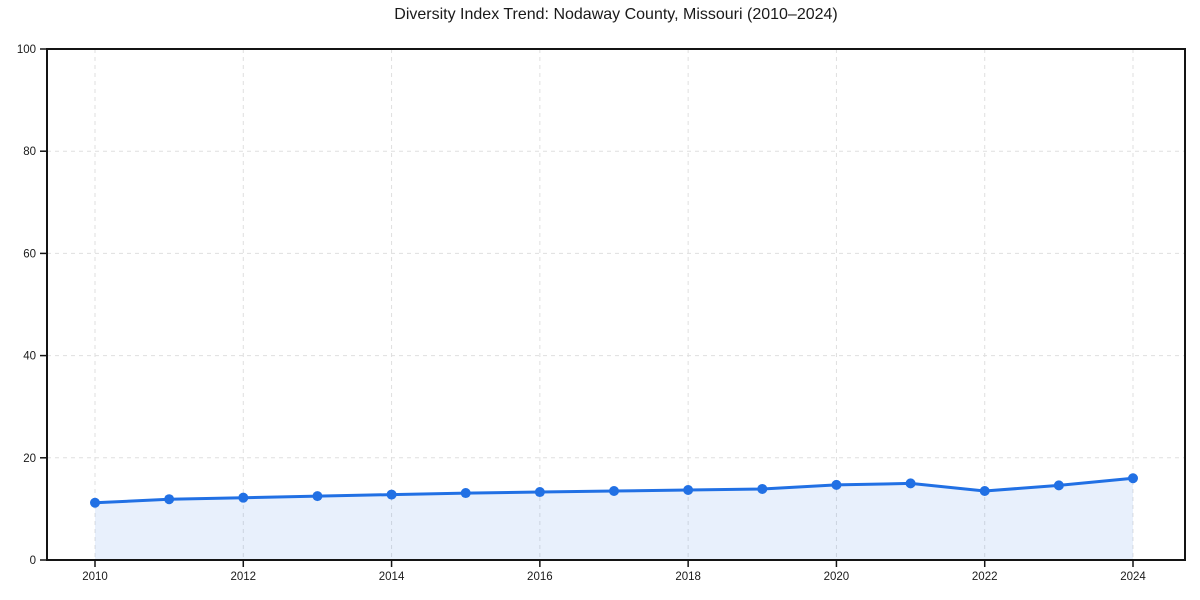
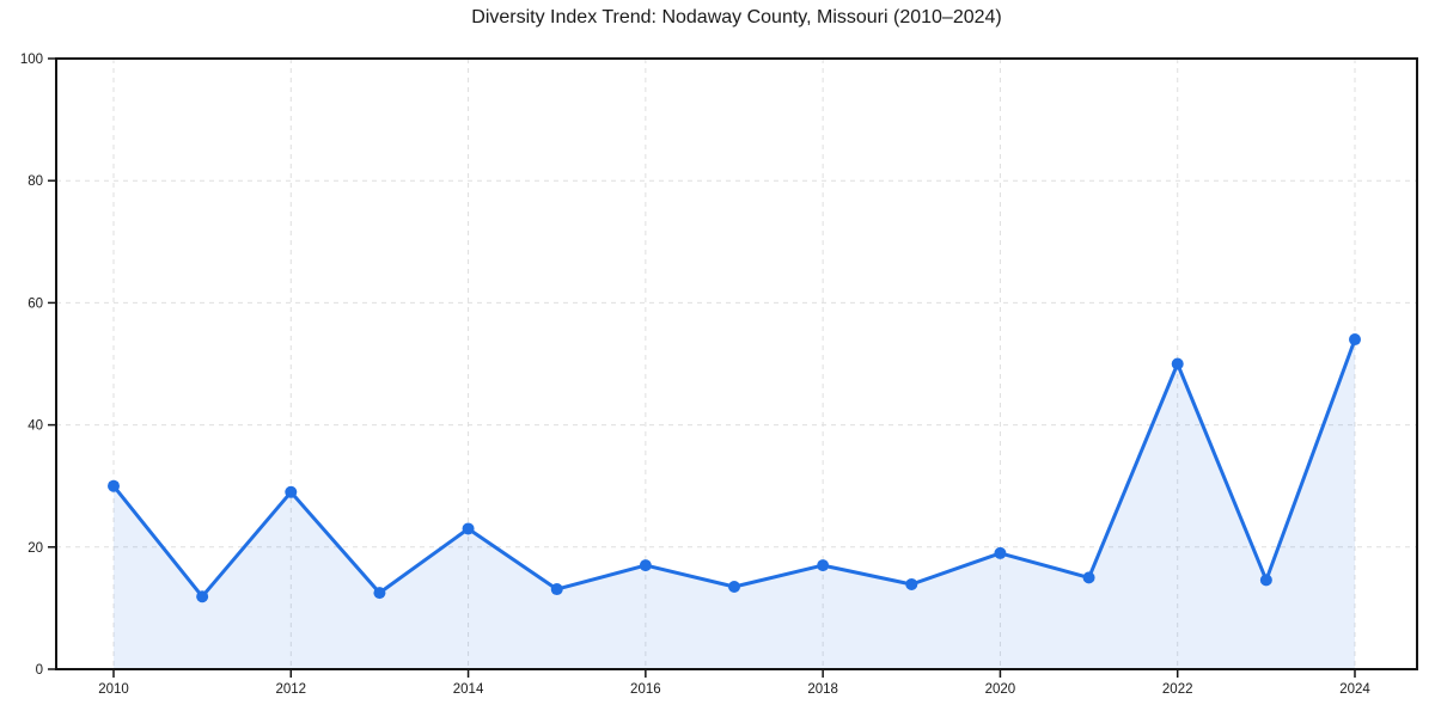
2010: 11 -> 30
2012: 12 -> 29
2014: 13 -> 23
2016: 13 -> 17
2018: 14 -> 17
2020: 15 -> 19
2022: 14 -> 50
2024: 16 -> 54
